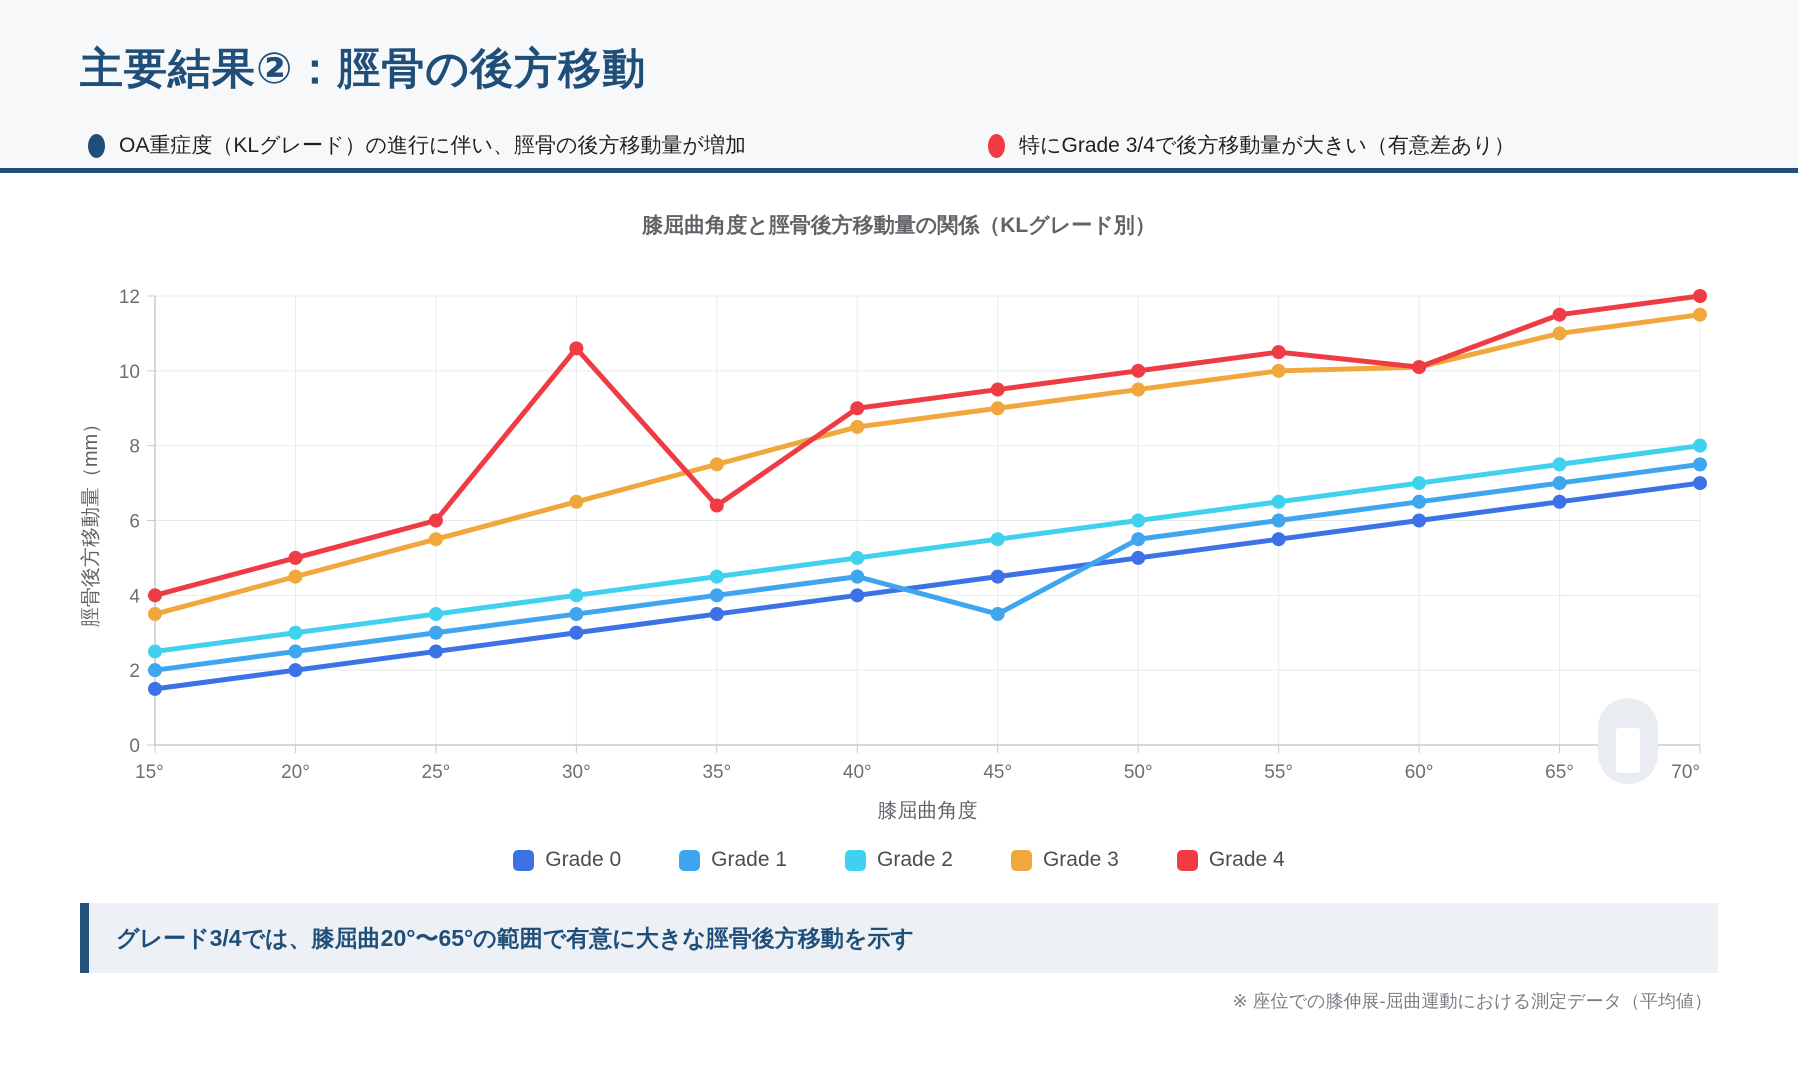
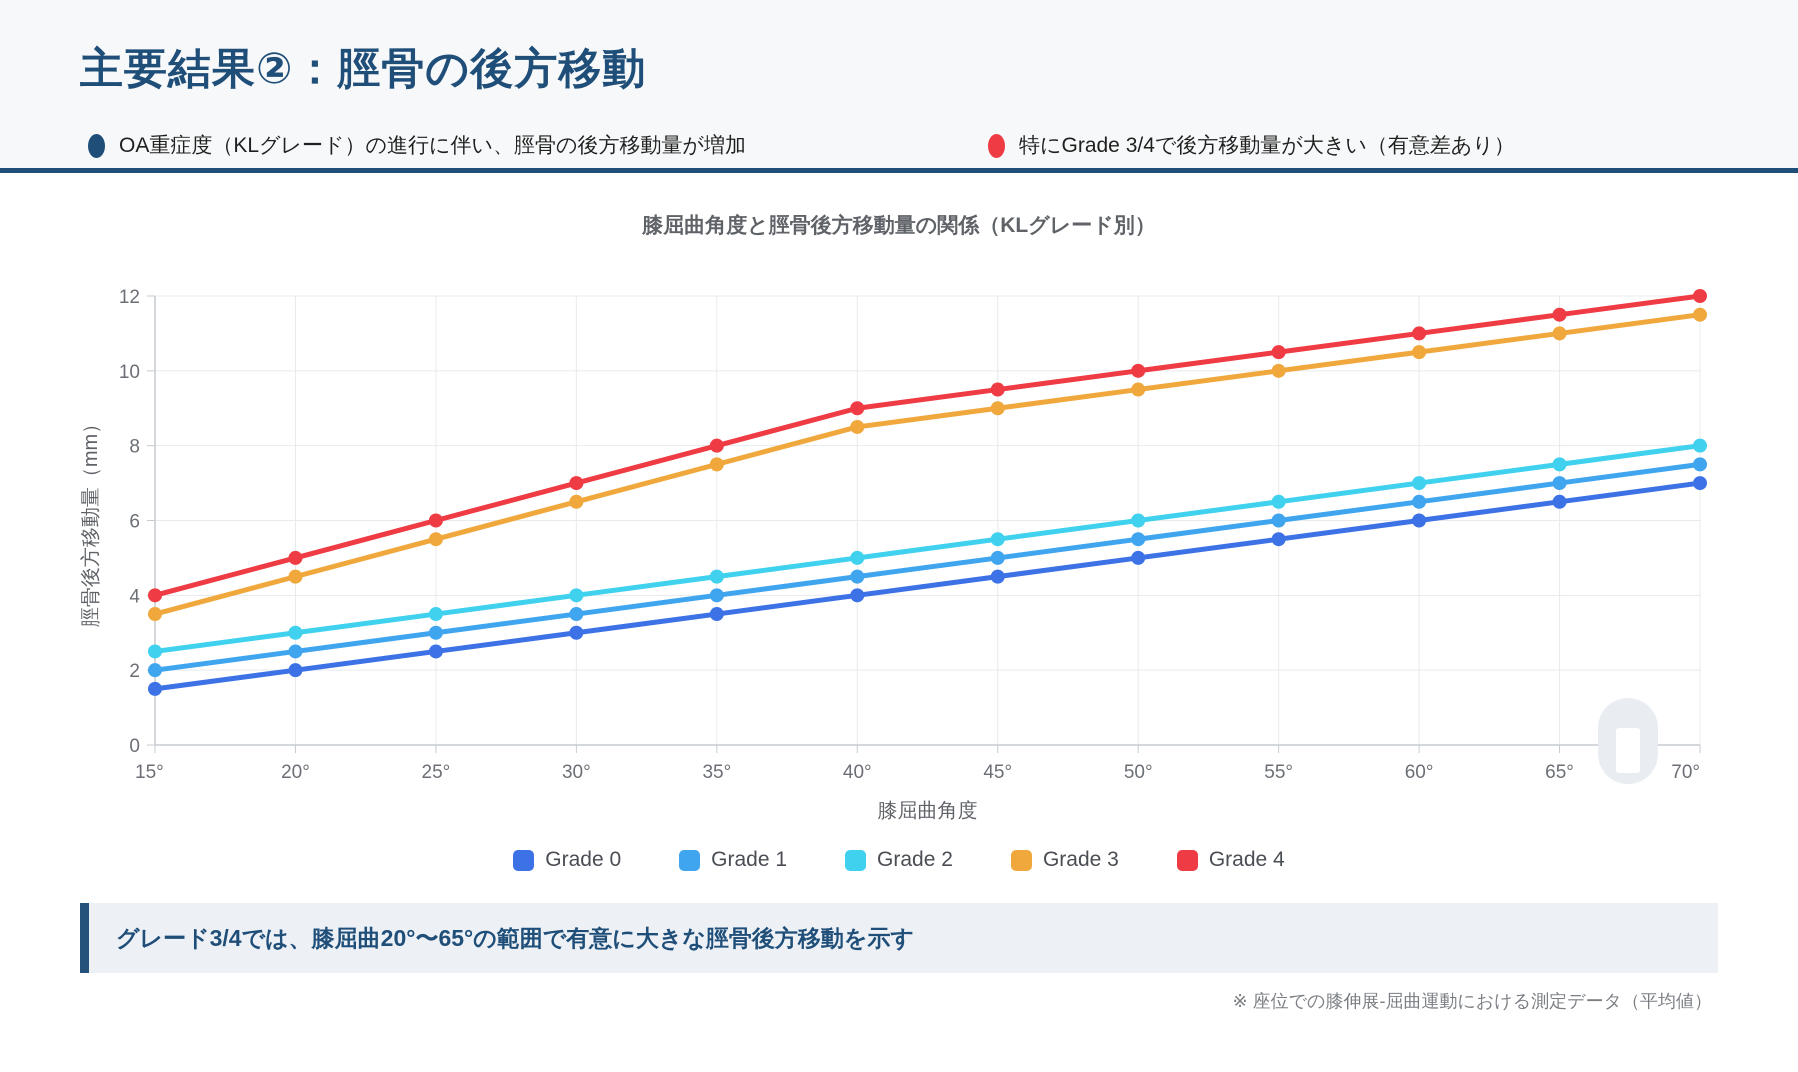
Grade 4/30°: 10.6 -> 7.0
Grade 4/35°: 6.4 -> 8.0
Grade 1/45°: 3.5 -> 5.0
Grade 3/60°: 10.1 -> 10.5
Grade 4/60°: 10.1 -> 11.0
